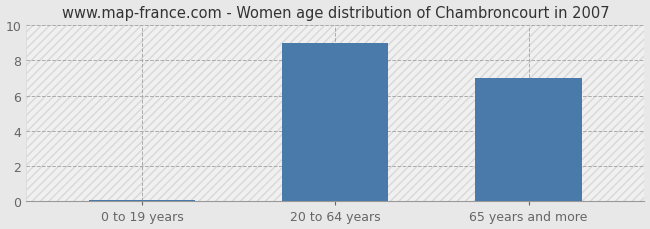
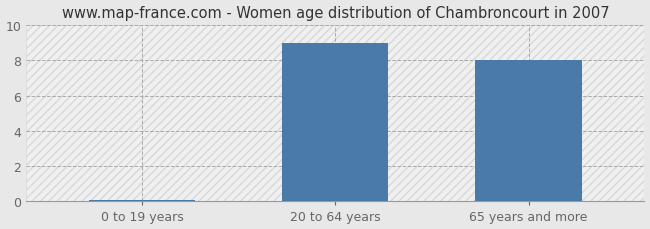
65 years and more: 7.0 -> 8.0
